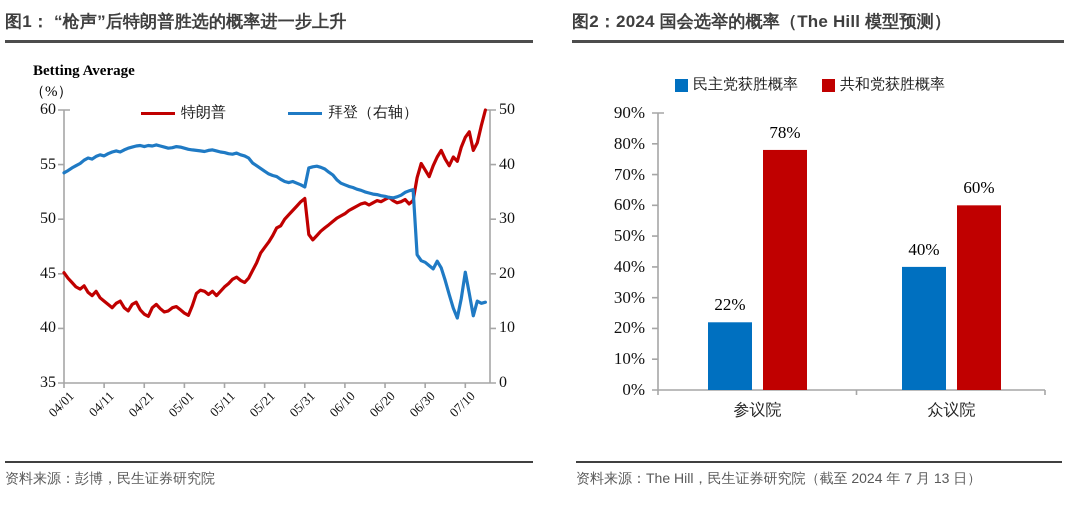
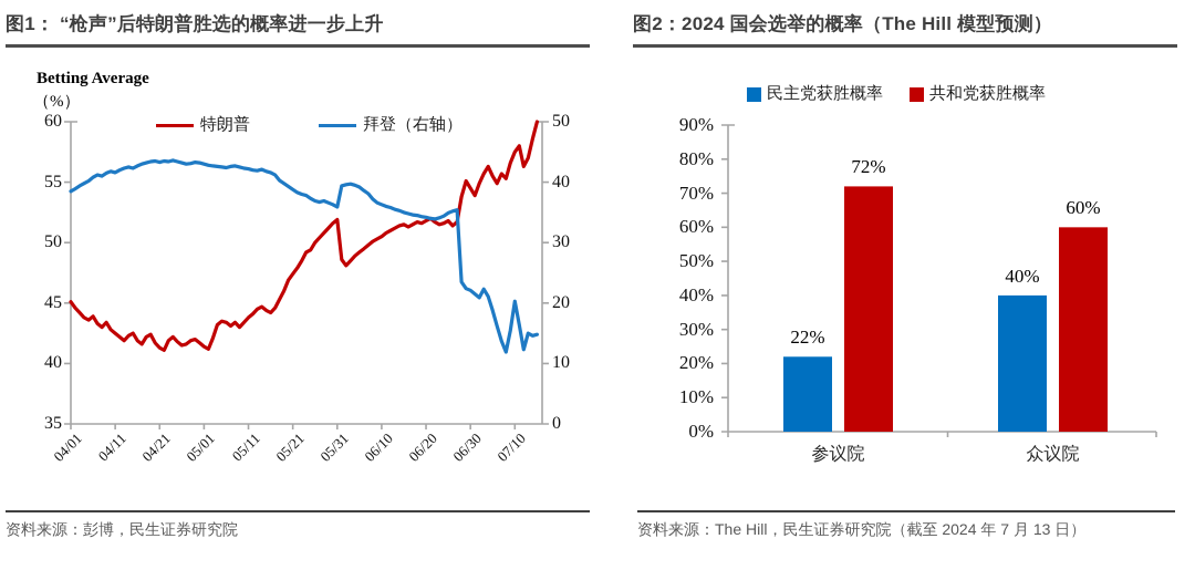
图2：2024 国会选举的概率（The Hill 模型预测）/共和党获胜概率/参议院: 78% -> 72%
